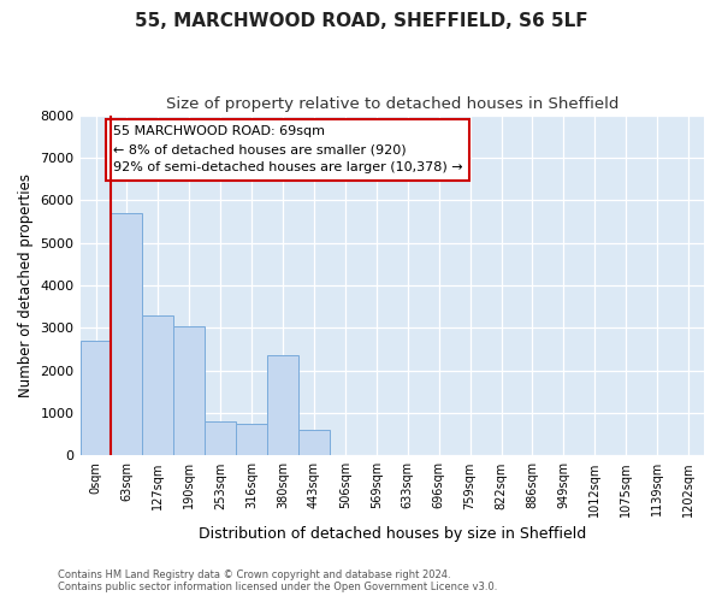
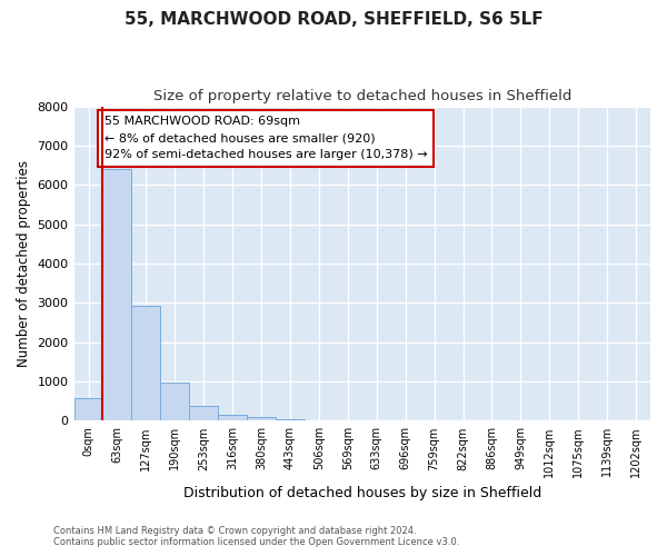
0sqm: 2700 -> 580
63sqm: 5700 -> 6400
127sqm: 3300 -> 2920
190sqm: 3050 -> 970
253sqm: 800 -> 370
316sqm: 750 -> 160
380sqm: 2350 -> 80
443sqm: 600 -> 50
